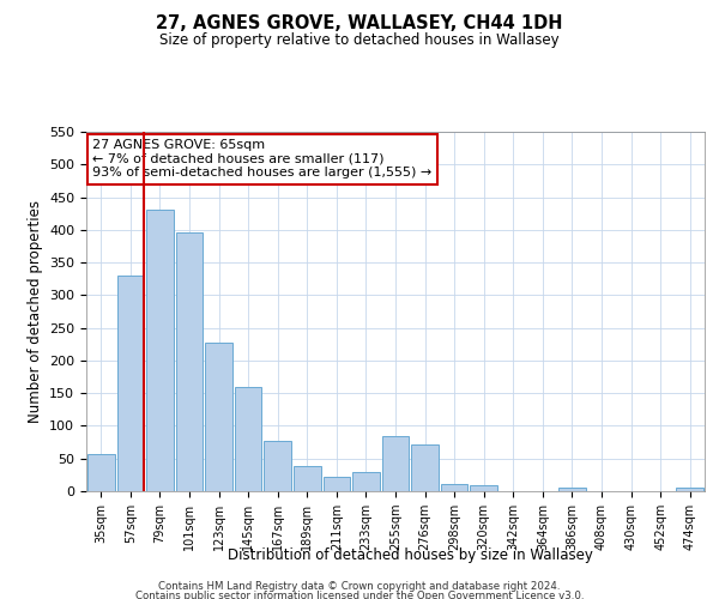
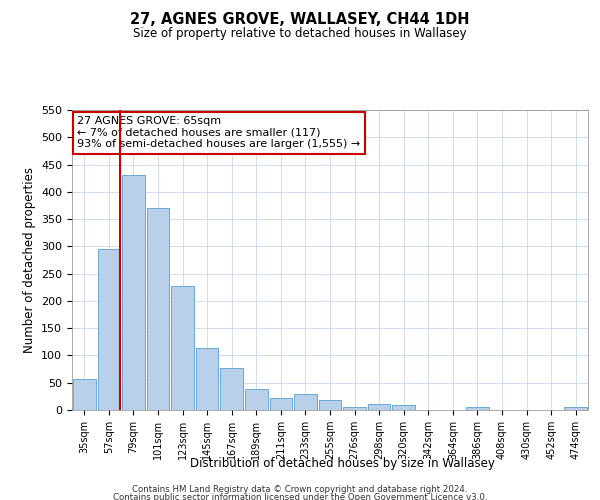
57sqm: 330 -> 295
101sqm: 396 -> 370
145sqm: 160 -> 113
255sqm: 84 -> 18
276sqm: 72 -> 5
